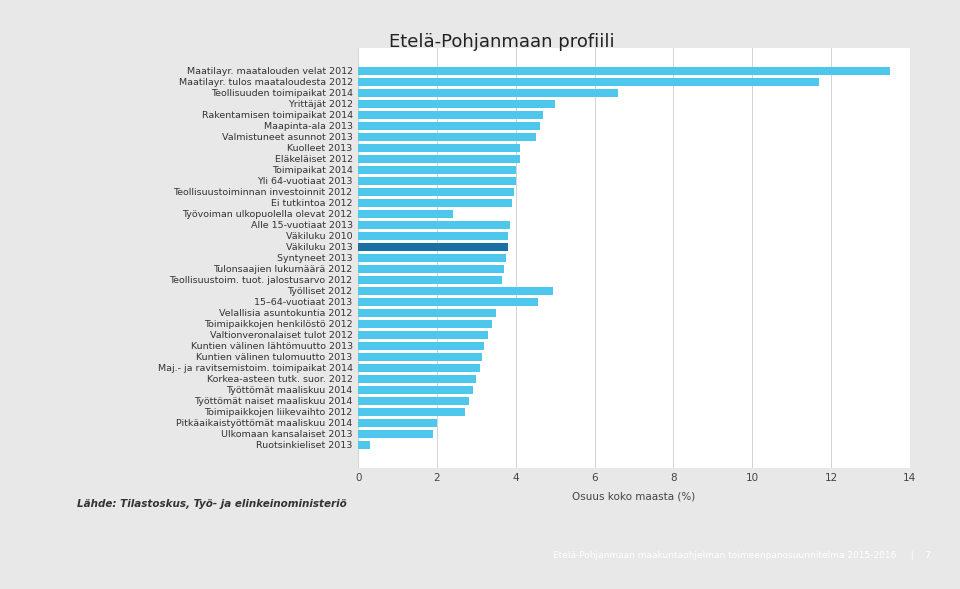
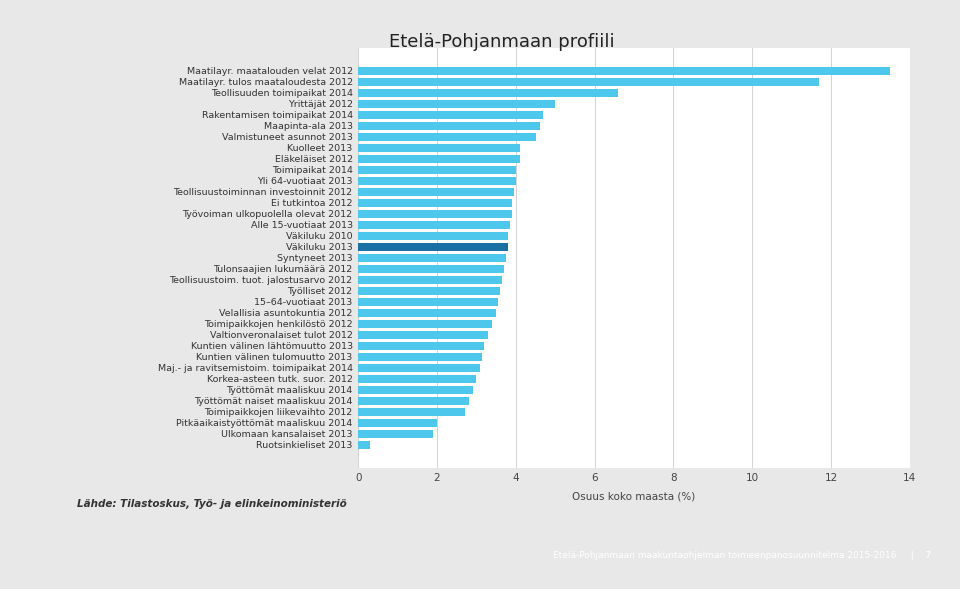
Työvoiman ulkopuolella olevat 2012: 2.40 -> 3.90
Työlliset 2012: 4.95 -> 3.60
15–64-vuotiaat 2013: 4.55 -> 3.55
